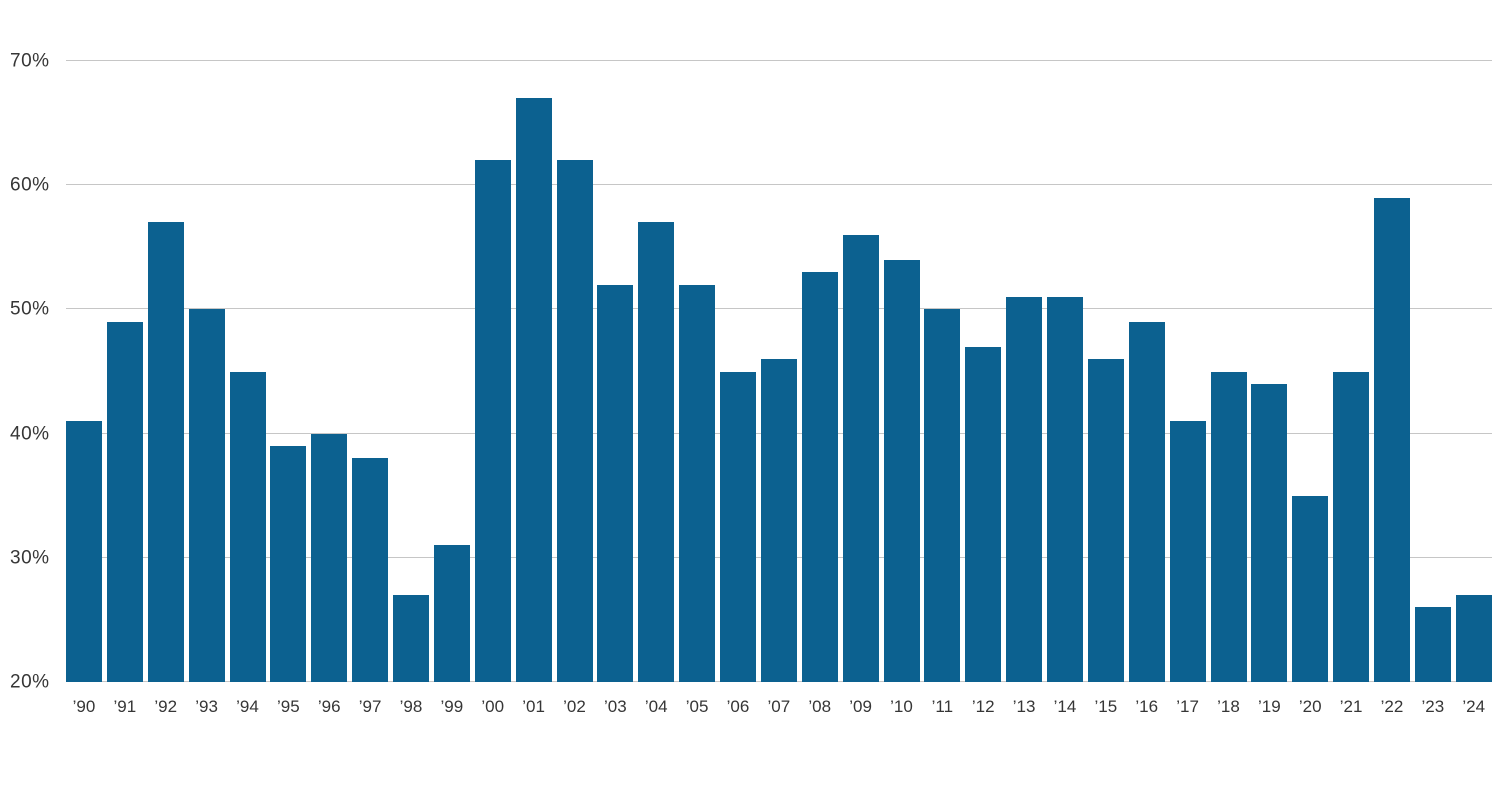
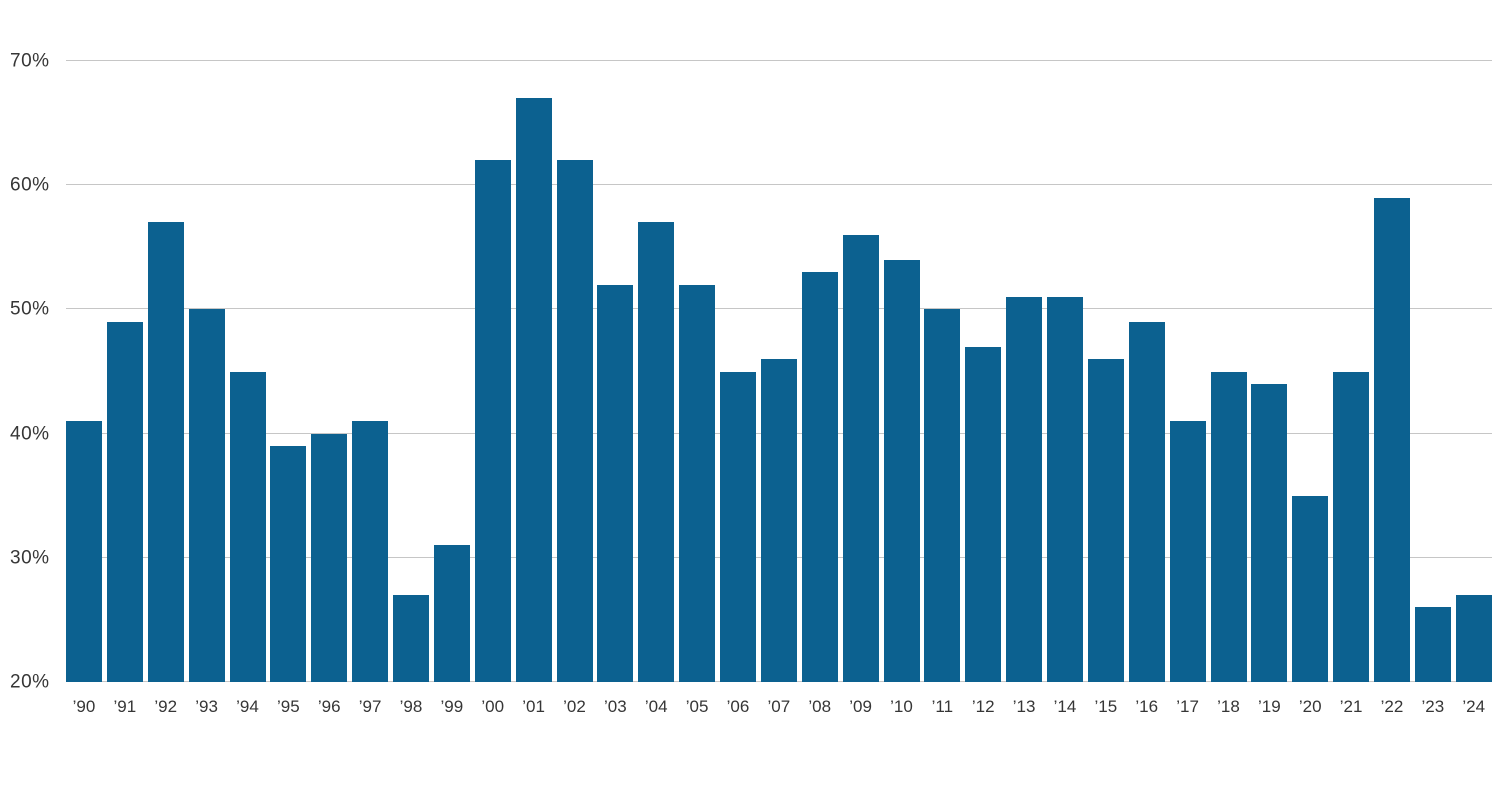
’97: 38% -> 41%
